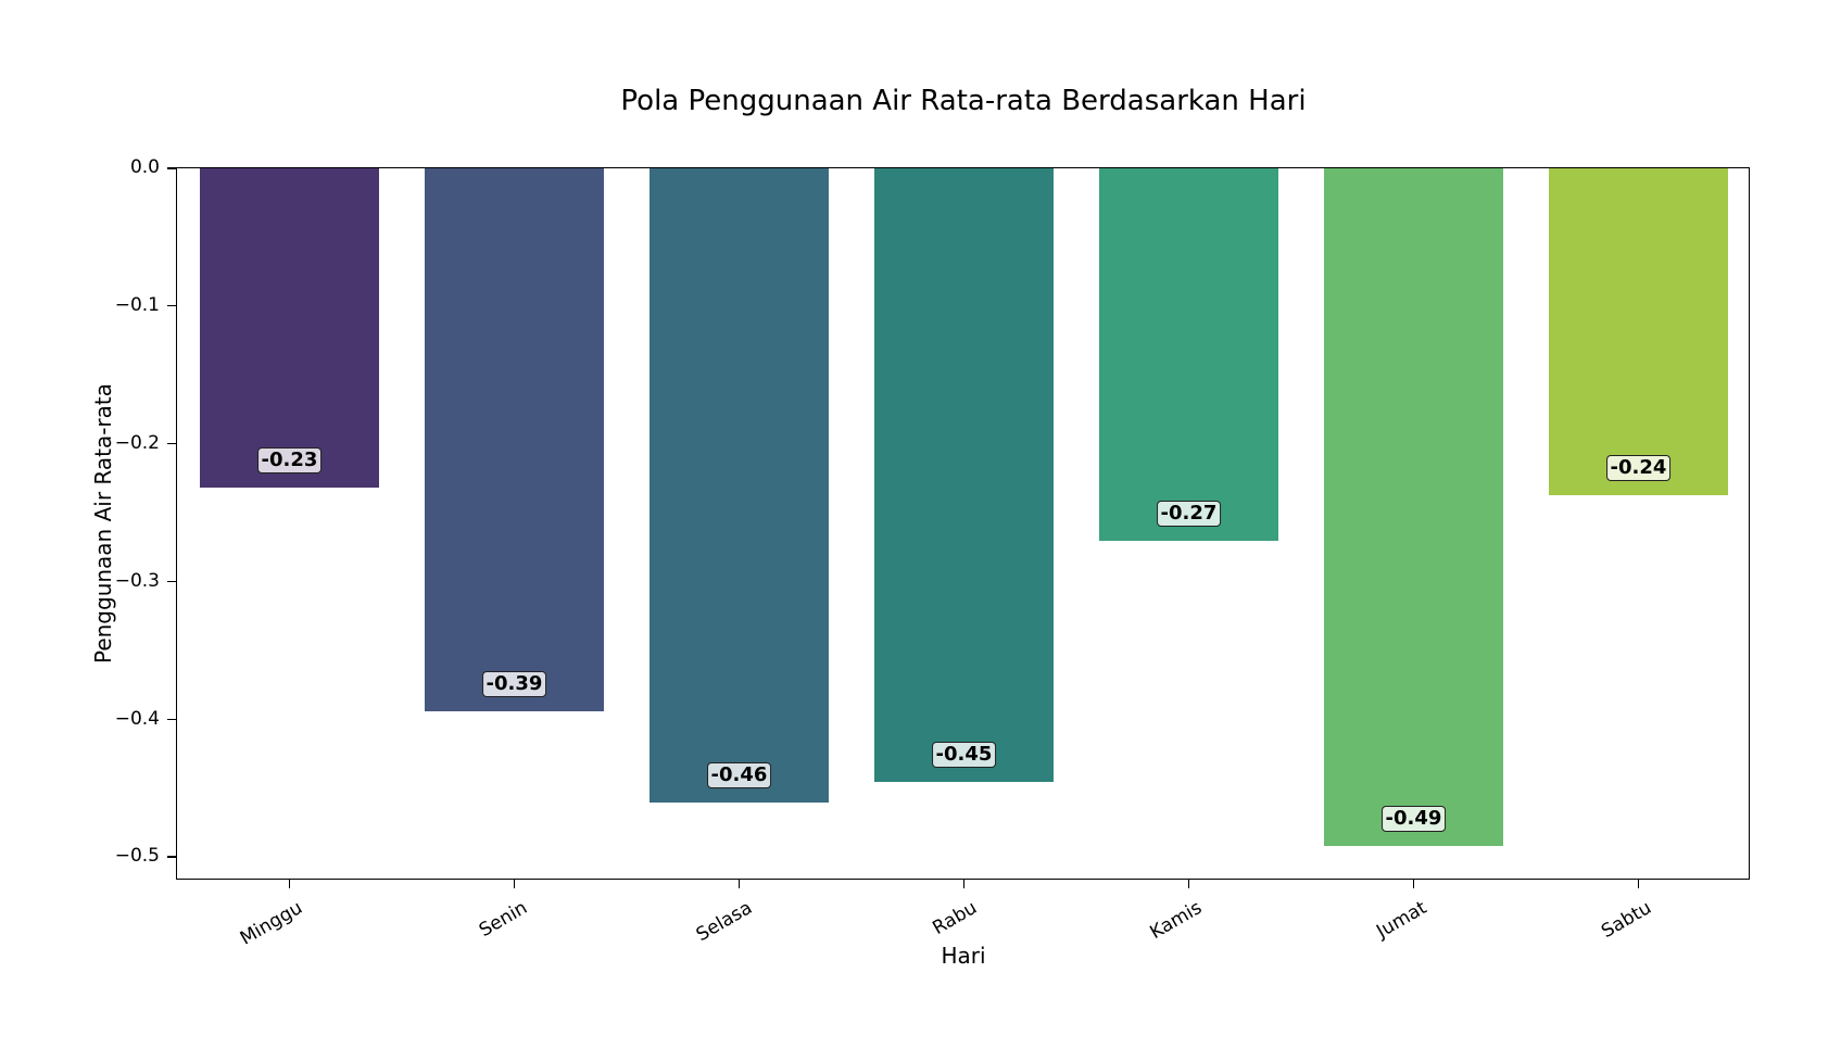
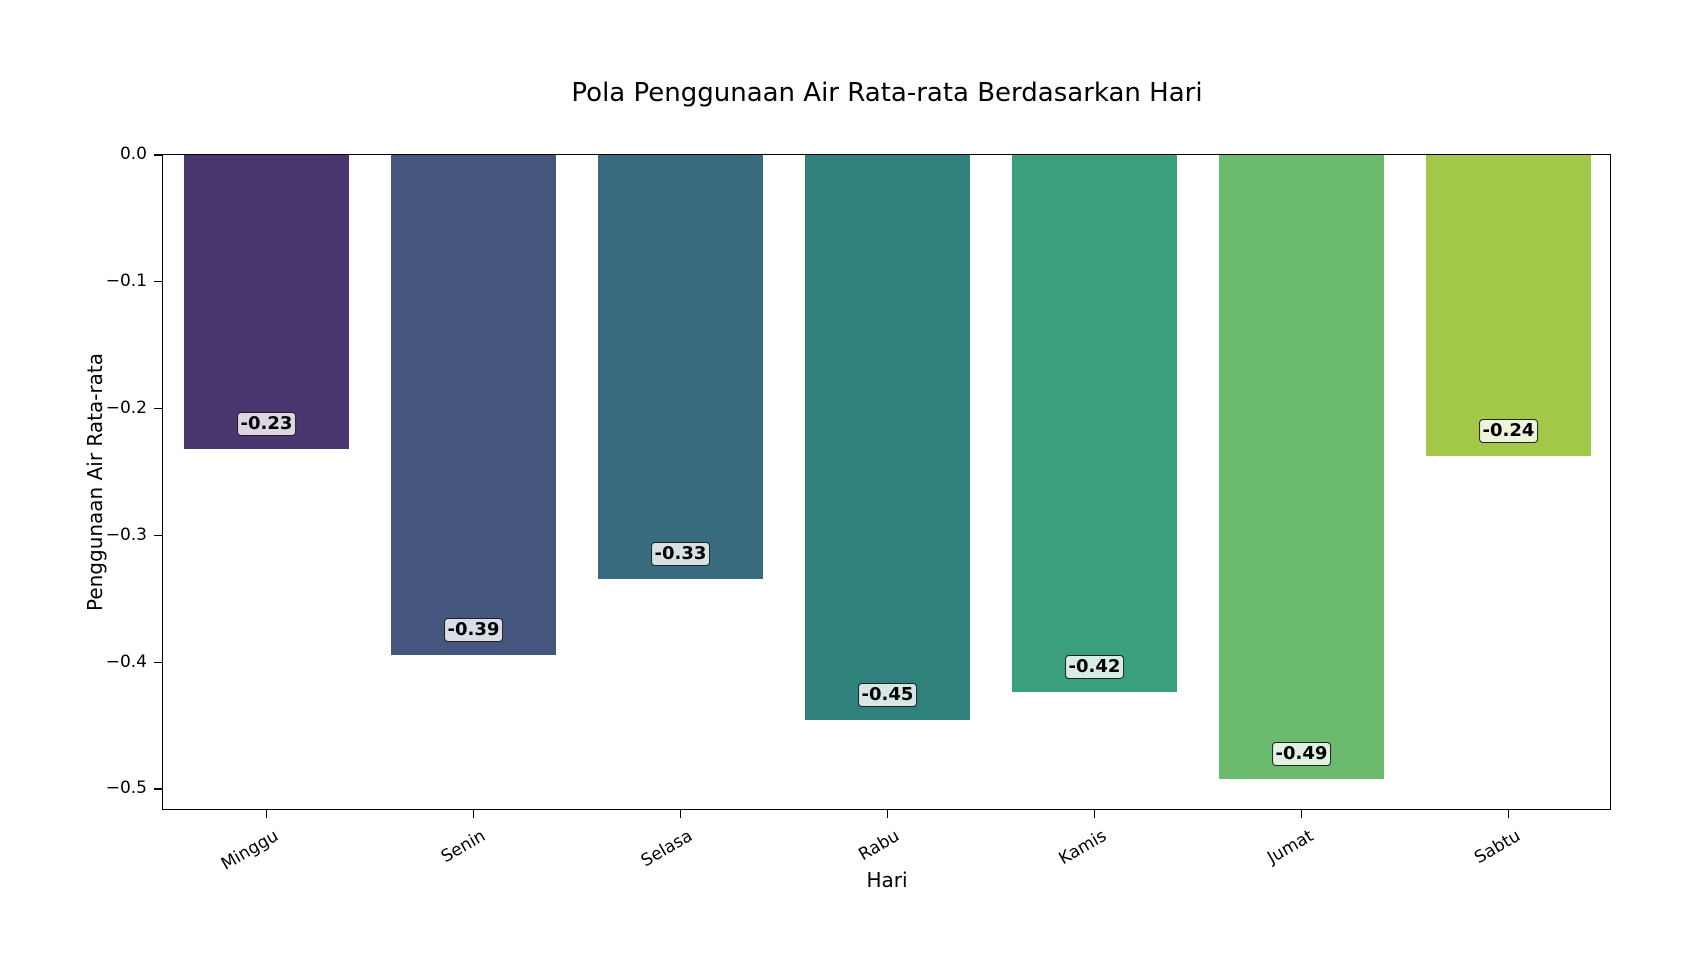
Selasa: -0.46 -> -0.33
Kamis: -0.27 -> -0.42
